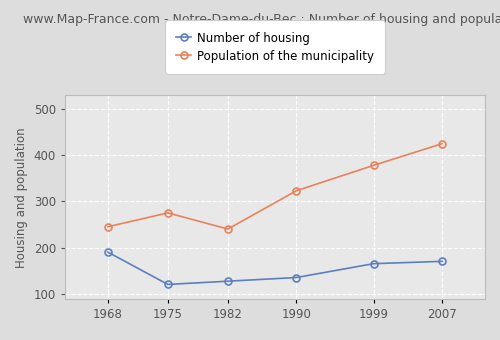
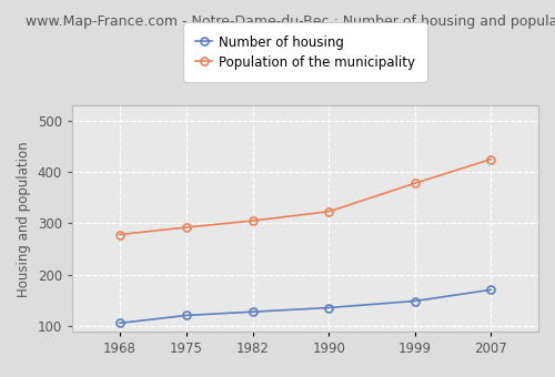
Number of housing/1968: 190 -> 105
Population of the municipality/1968: 245 -> 278
Population of the municipality/1975: 275 -> 292
Population of the municipality/1982: 240 -> 305
Number of housing/1999: 165 -> 148
